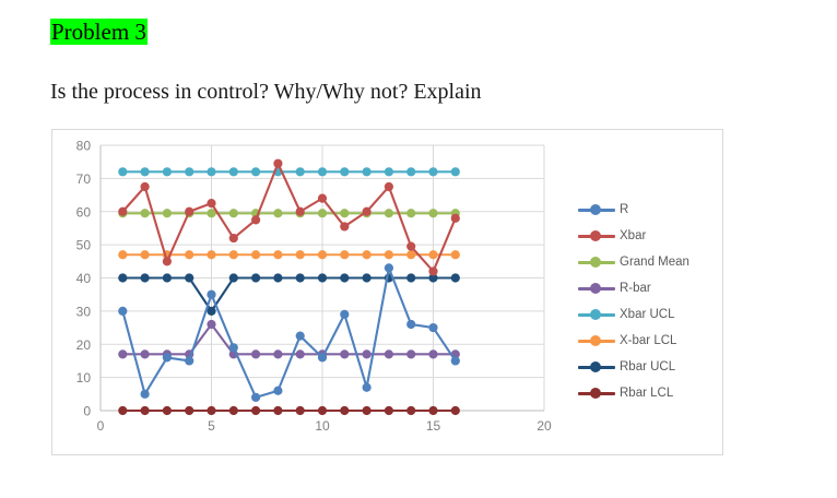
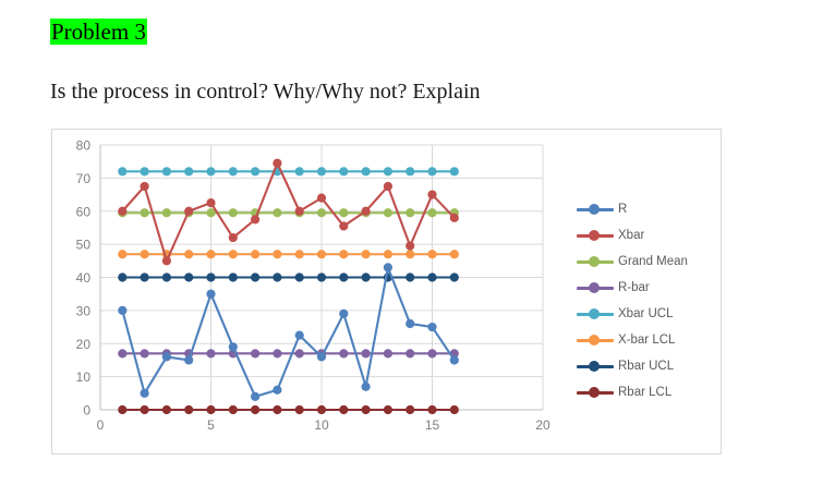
R-bar/5: 26 -> 17
Rbar UCL/5: 30 -> 40
Xbar/15: 42 -> 65
